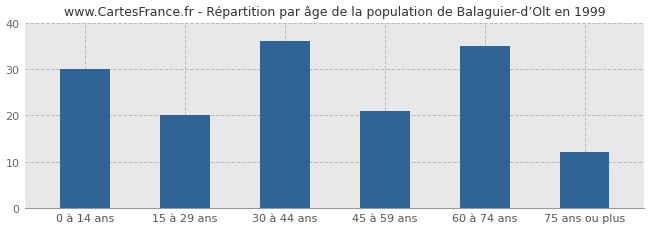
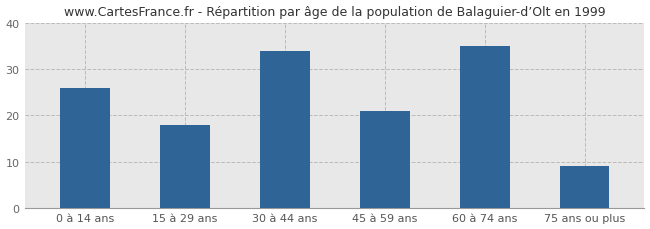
0 à 14 ans: 30 -> 26
15 à 29 ans: 20 -> 18
30 à 44 ans: 36 -> 34
75 ans ou plus: 12 -> 9
